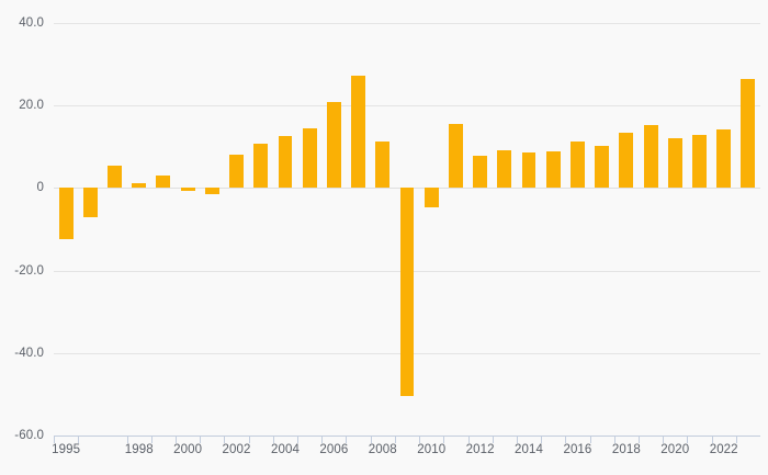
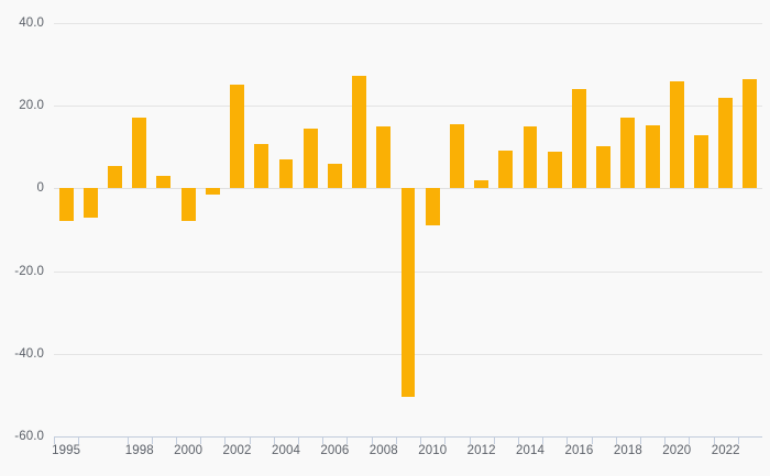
1995: -12 -> -8
1998: 1 -> 17
2000: -1 -> -8
2002: 8 -> 25
2004: 13 -> 7
2006: 21 -> 6
2008: 11 -> 15
2010: -5 -> -9
2012: 8 -> 2
2014: 8 -> 15
2016: 11 -> 24
2018: 13 -> 17
2020: 12 -> 26
2022: 14 -> 22
